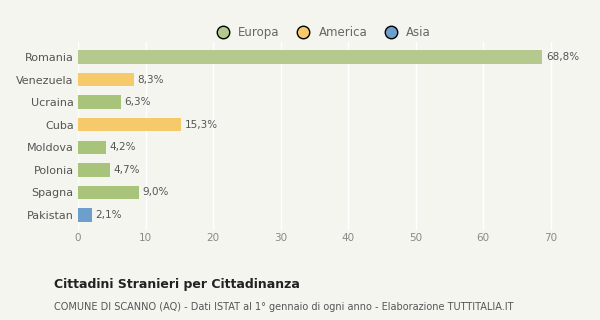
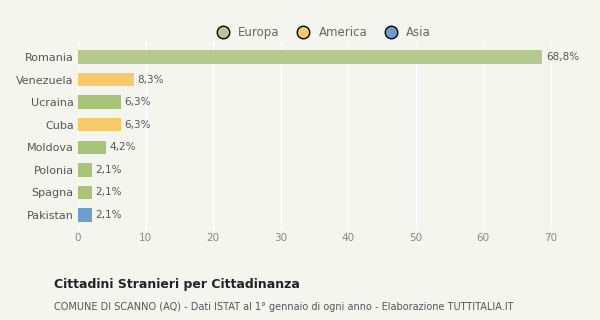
Cuba: 15,3% -> 6,3%
Polonia: 4,7% -> 2,1%
Spagna: 9,0% -> 2,1%
